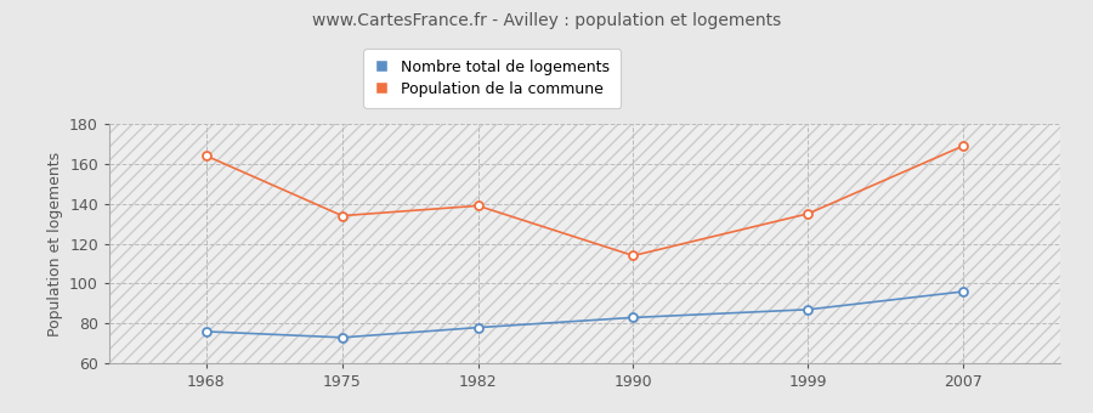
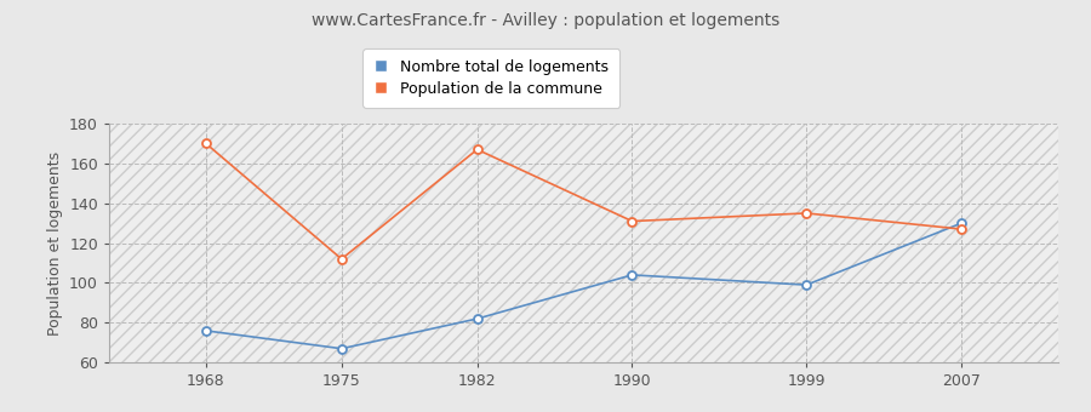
Population de la commune/1968: 164 -> 170
Nombre total de logements/1975: 73 -> 67
Population de la commune/1975: 134 -> 112
Nombre total de logements/1982: 78 -> 82
Population de la commune/1982: 139 -> 167
Nombre total de logements/1990: 83 -> 104
Population de la commune/1990: 114 -> 131
Nombre total de logements/1999: 87 -> 99
Nombre total de logements/2007: 96 -> 130
Population de la commune/2007: 169 -> 127
